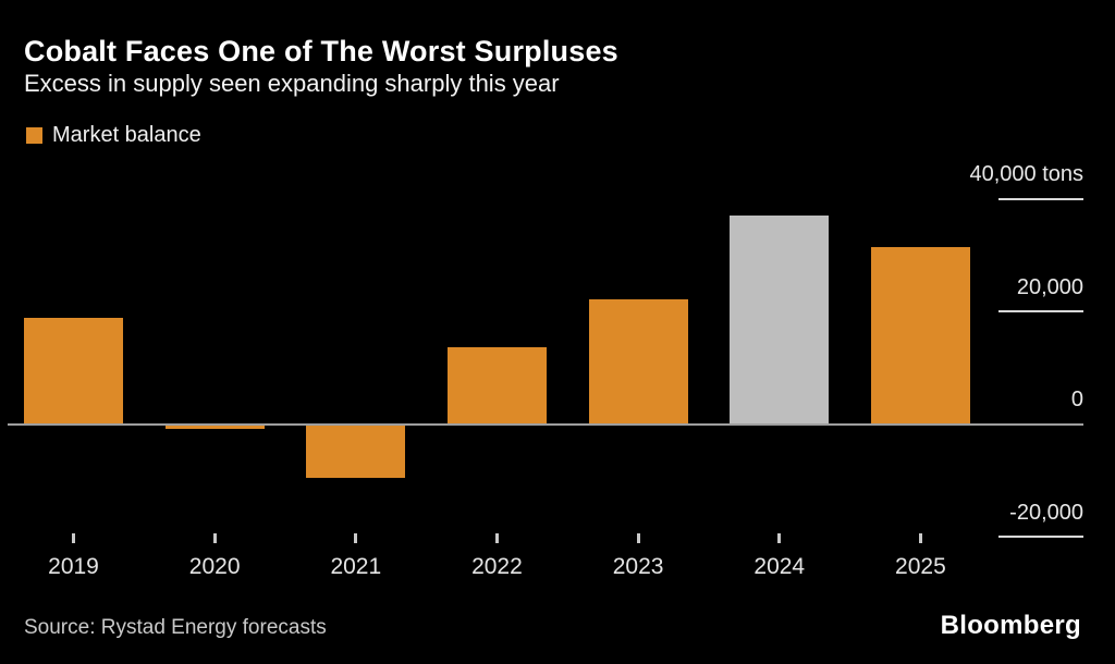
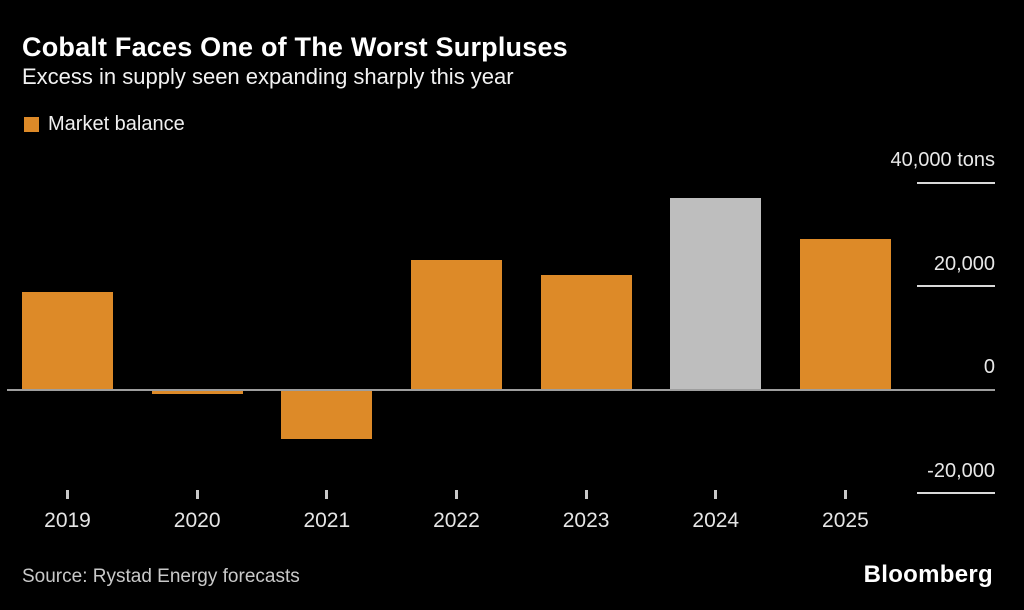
2022: 14000 -> 25000
2025: 31000 -> 29000
